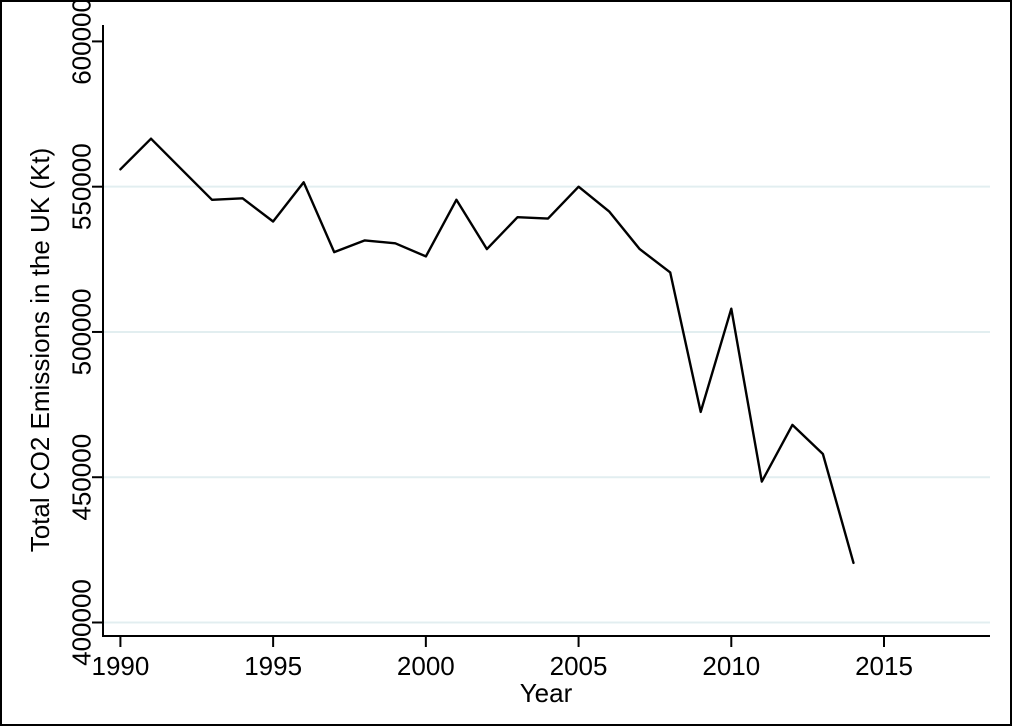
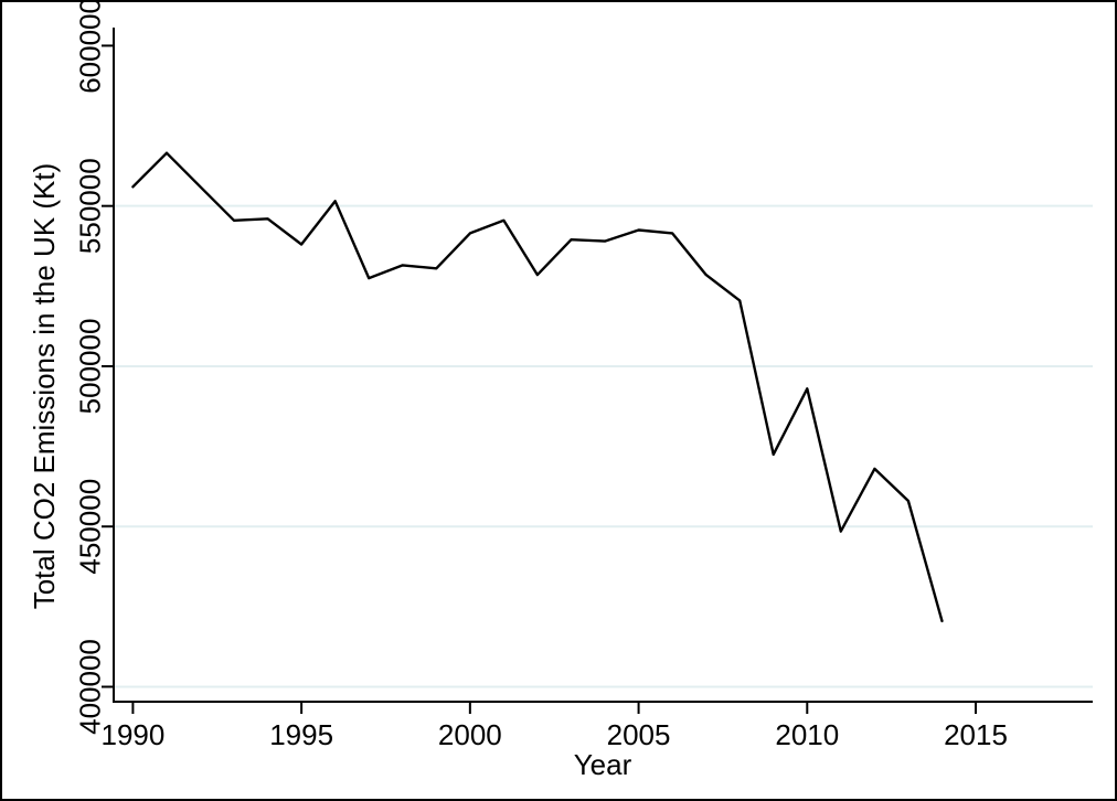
2000: 526000 -> 542000
2005: 550000 -> 542000
2010: 508000 -> 493000
